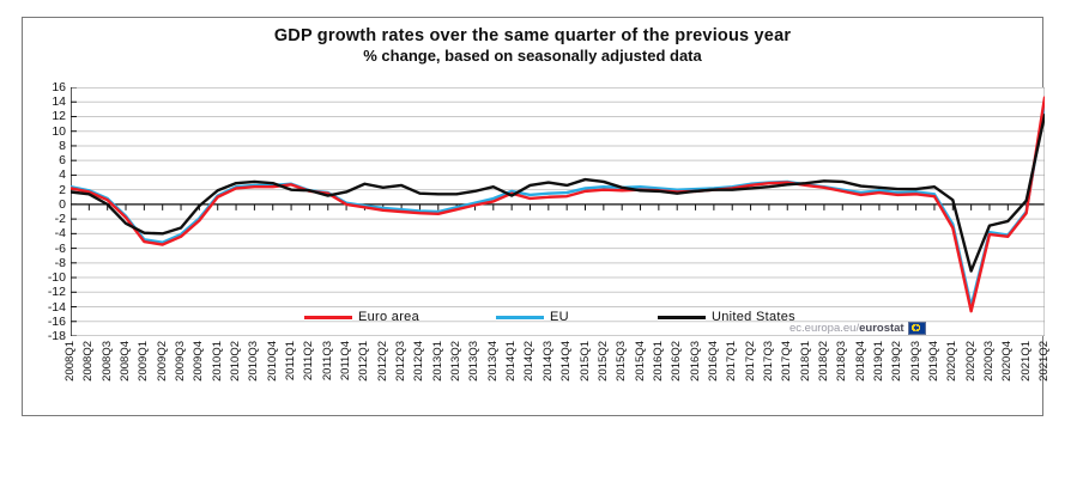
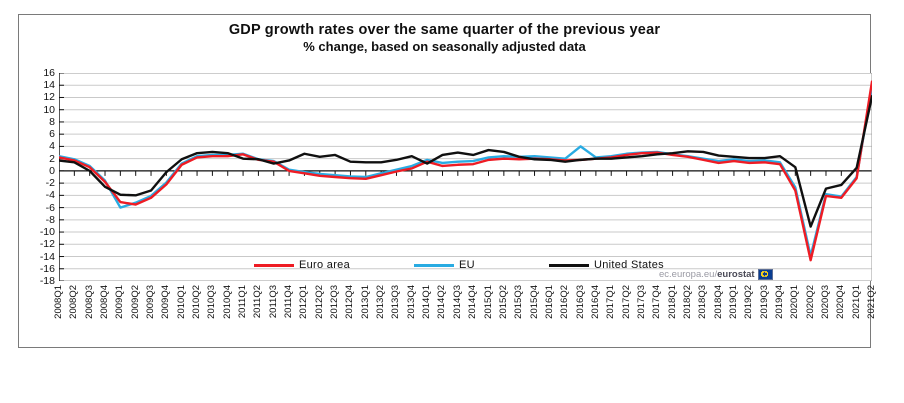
EU/2009Q1: -5 -> -6
EU/2016Q3: 2 -> 4
